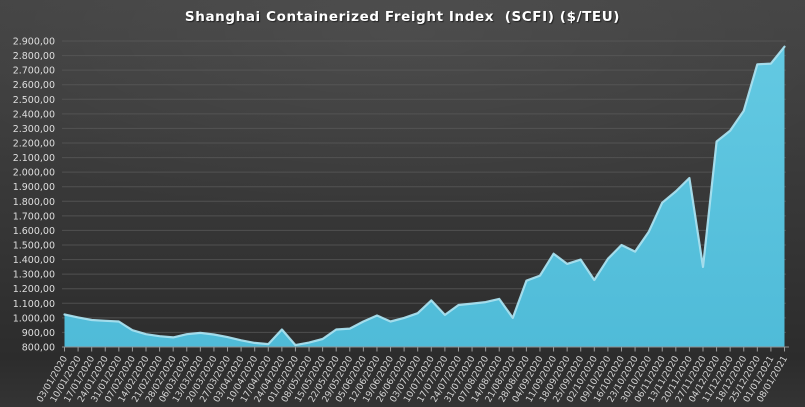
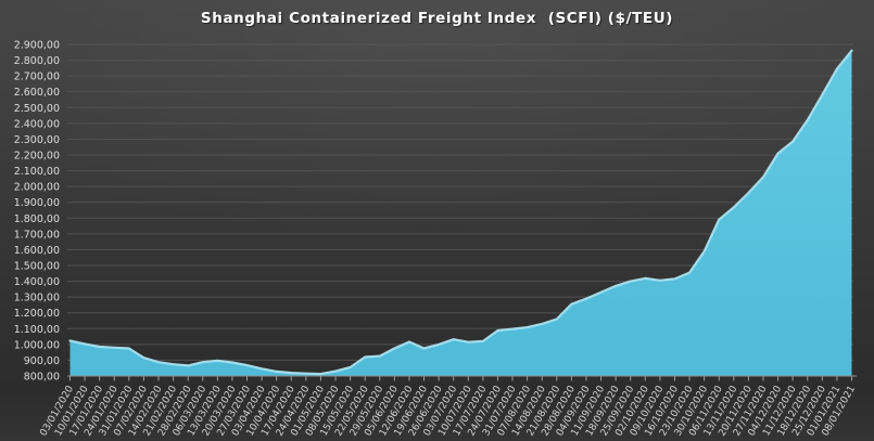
24/04/2020: 920 -> 820
10/07/2020: 1120 -> 1020
21/08/2020: 1000 -> 1160
11/09/2020: 1440 -> 1330
02/10/2020: 1260 -> 1420
16/10/2020: 1500 -> 1420
27/11/2020: 1350 -> 2060
25/12/2020: 2740 -> 2580
